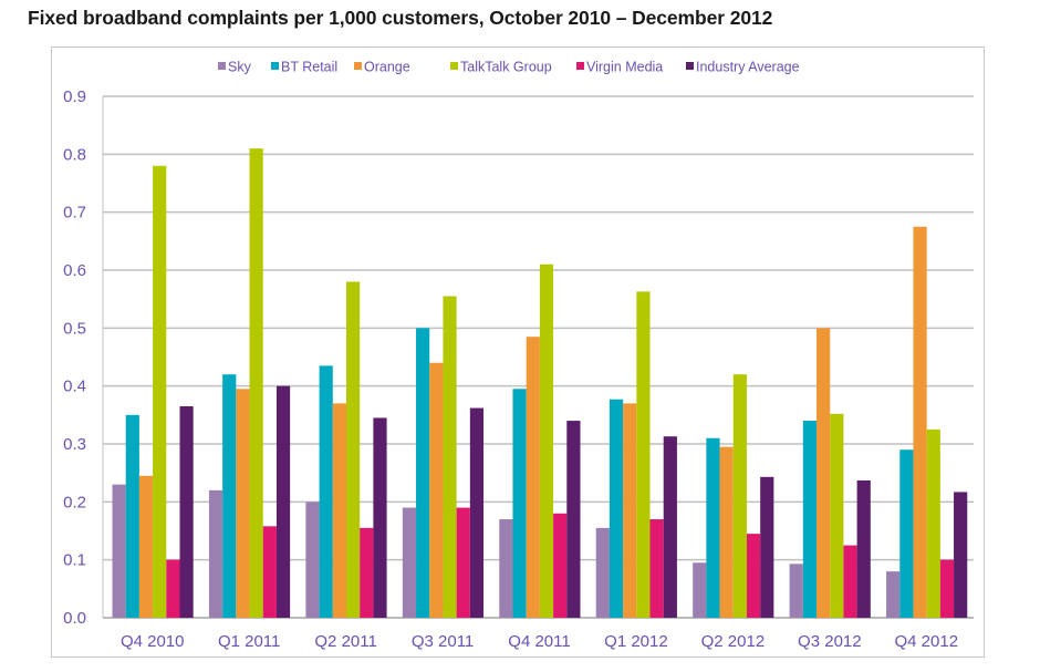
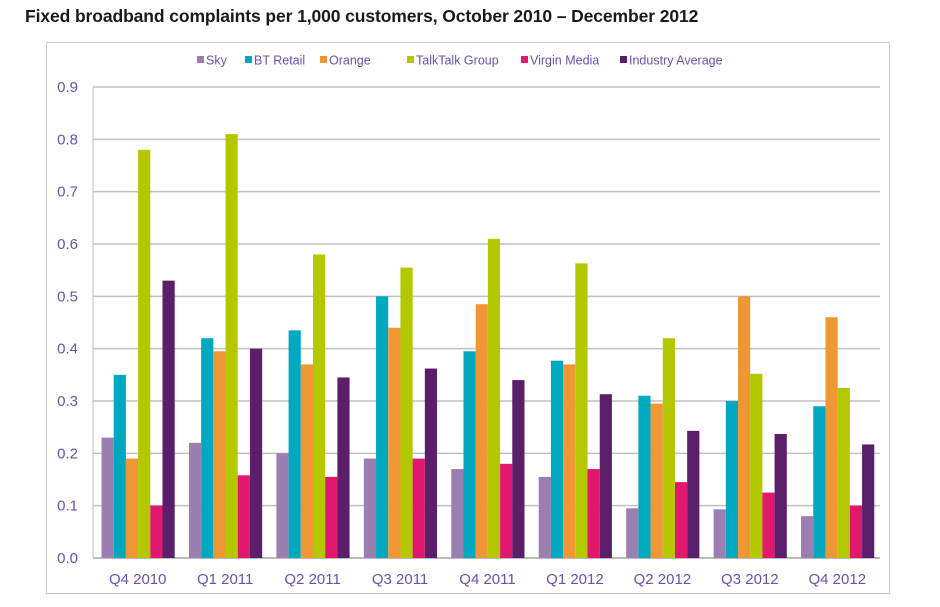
Orange/Q4 2010: 0.24 -> 0.19
Industry Average/Q4 2010: 0.36 -> 0.53
BT Retail/Q3 2012: 0.34 -> 0.30
Orange/Q4 2012: 0.68 -> 0.46
